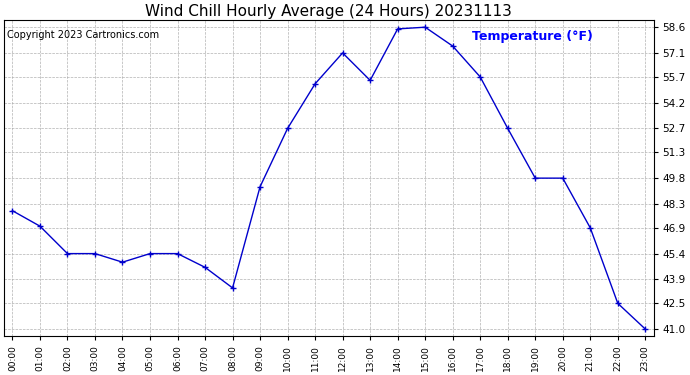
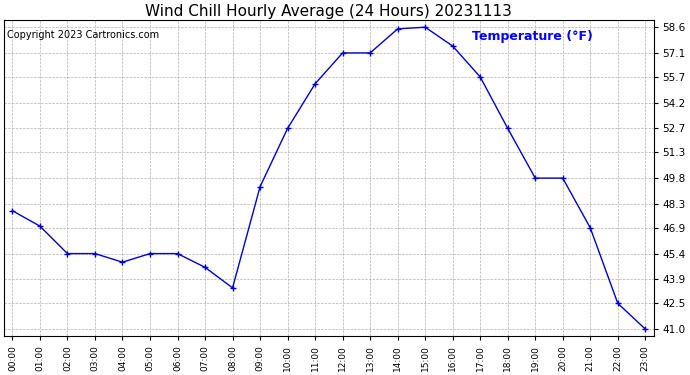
13:00: 55.5 -> 57.1
